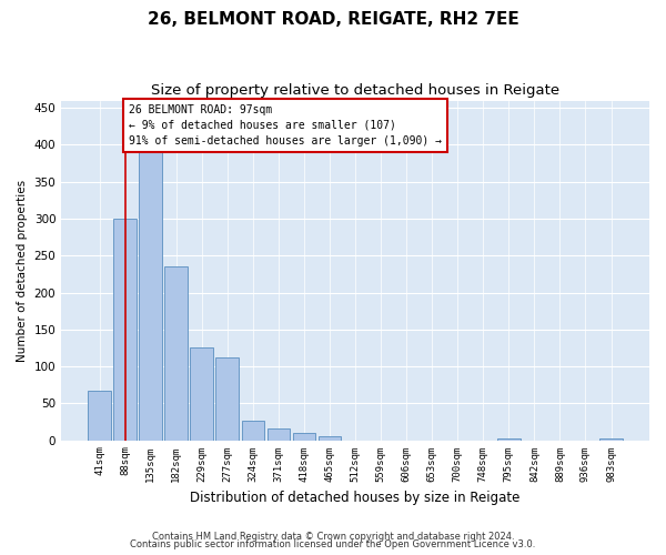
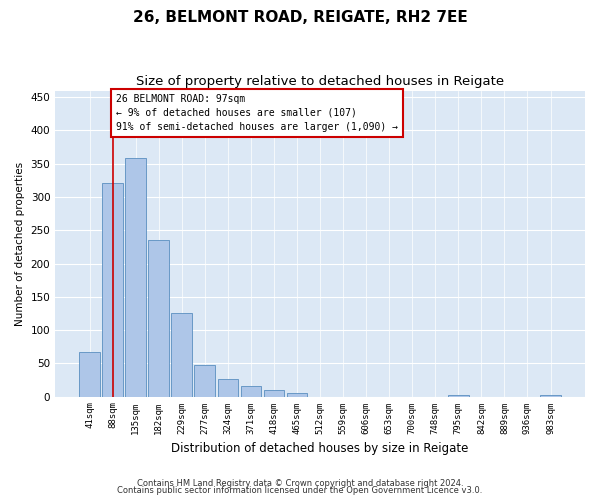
88sqm: 300 -> 321
135sqm: 394 -> 358
277sqm: 112 -> 48
